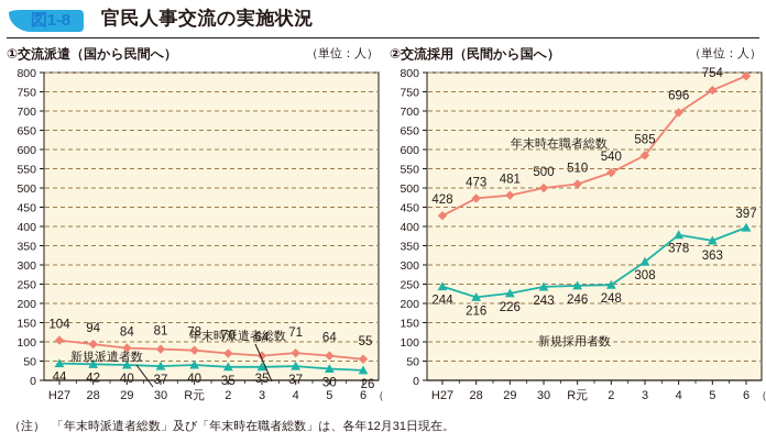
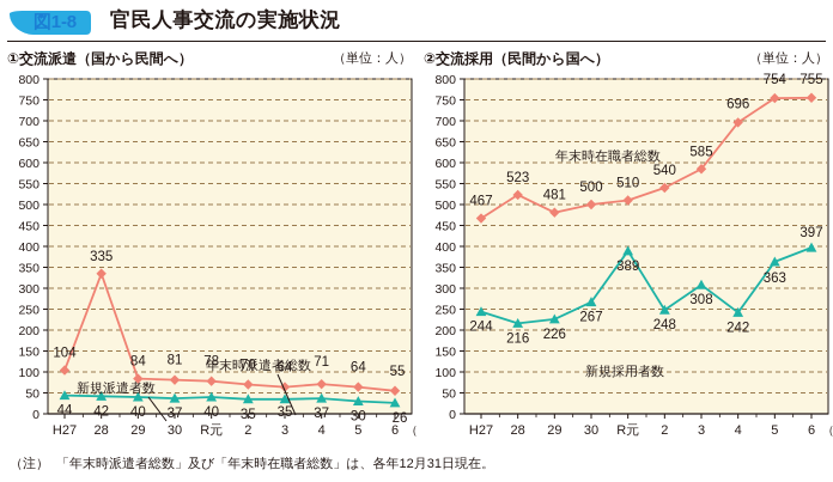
①交流派遣（国から民間へ）/年末時派遣者総数/28: 94 -> 335
②交流採用（民間から国へ）/年末時在職者総数/H27: 428 -> 467
②交流採用（民間から国へ）/年末時在職者総数/28: 473 -> 523
②交流採用（民間から国へ）/新規採用者数/30: 243 -> 267
②交流採用（民間から国へ）/新規採用者数/R元: 246 -> 389
②交流採用（民間から国へ）/新規採用者数/4: 378 -> 242
②交流採用（民間から国へ）/年末時在職者総数/6: 791 -> 755
